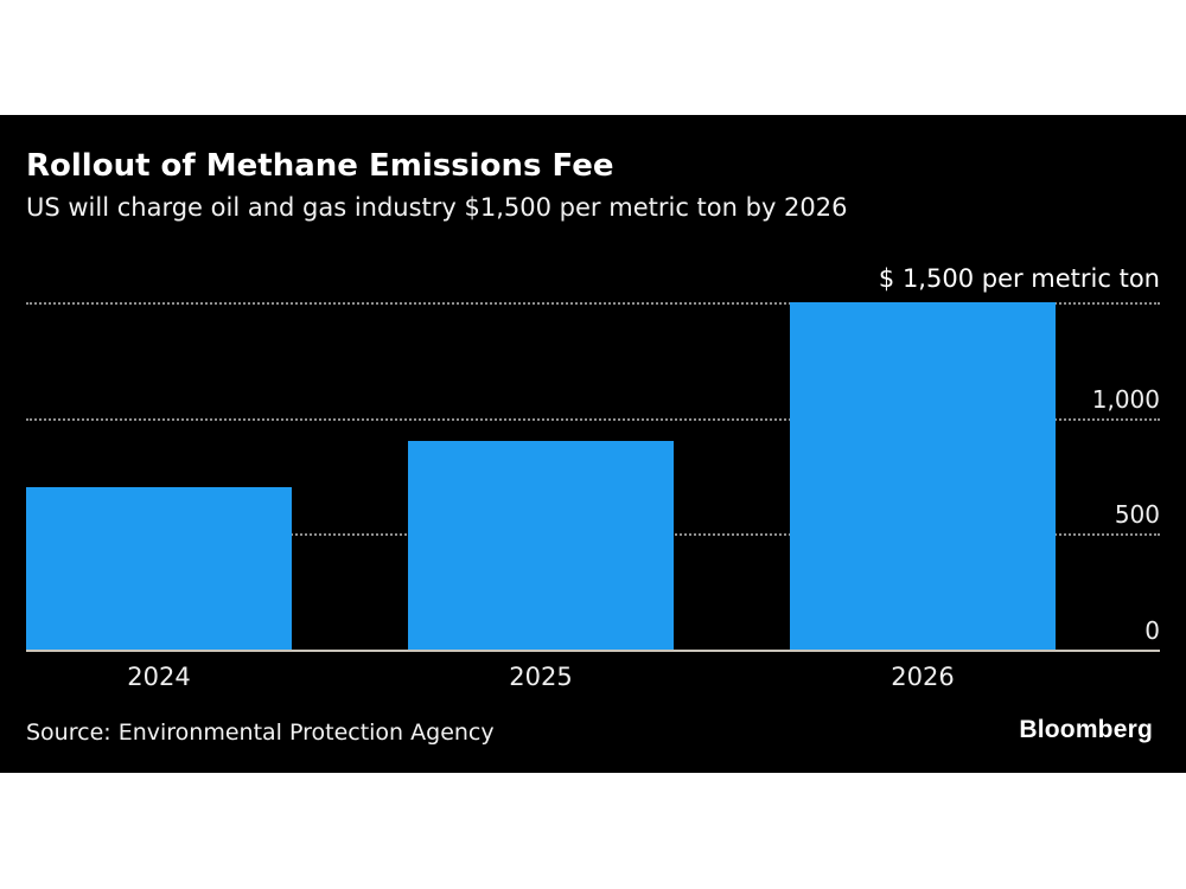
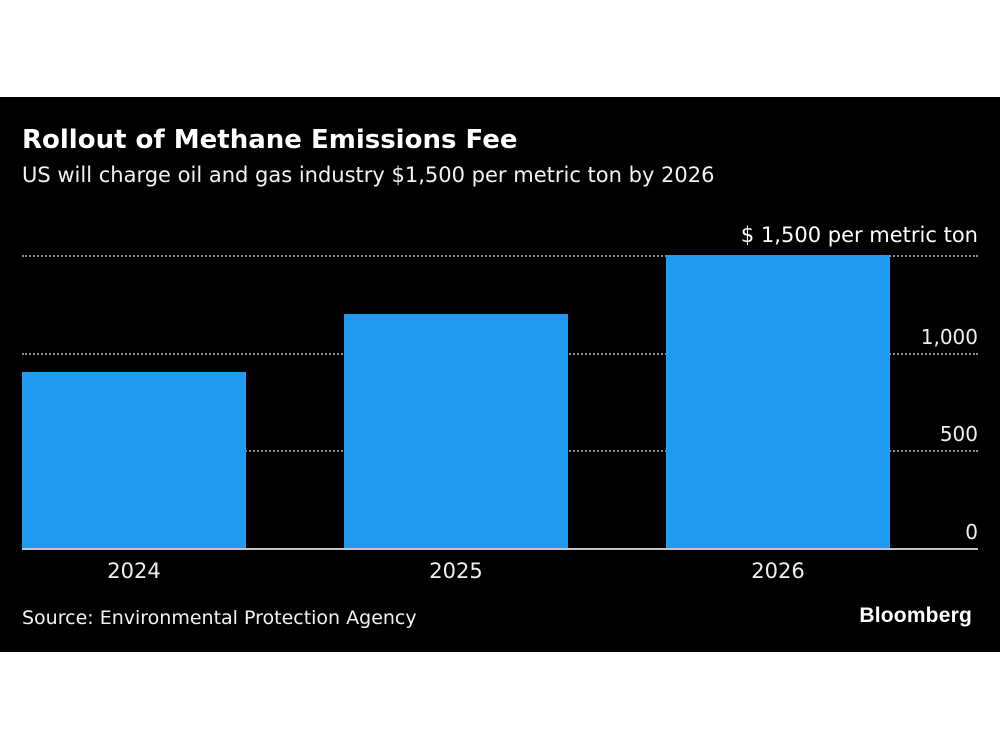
2024: 700 -> 900
2025: 900 -> 1200
